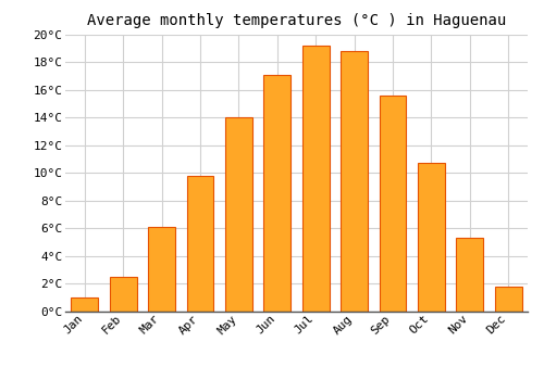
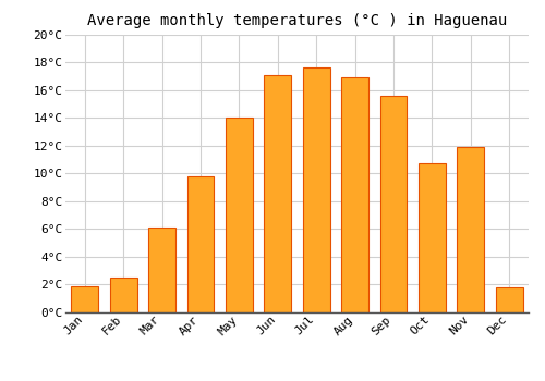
Jan: 1.0°C -> 1.9°C
Jul: 19.2°C -> 17.6°C
Aug: 18.8°C -> 16.9°C
Nov: 5.3°C -> 11.9°C
